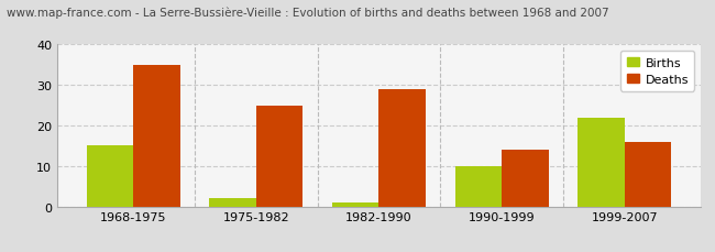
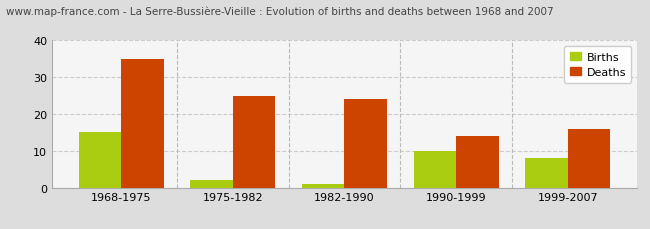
Deaths/1982-1990: 29 -> 24
Births/1999-2007: 22 -> 8
